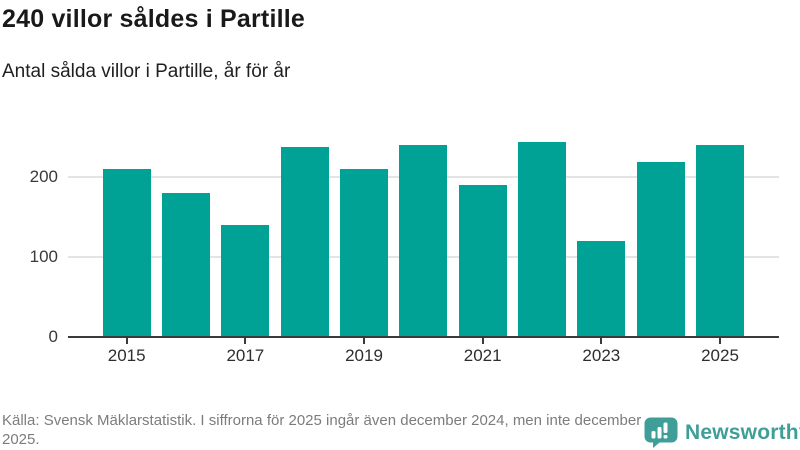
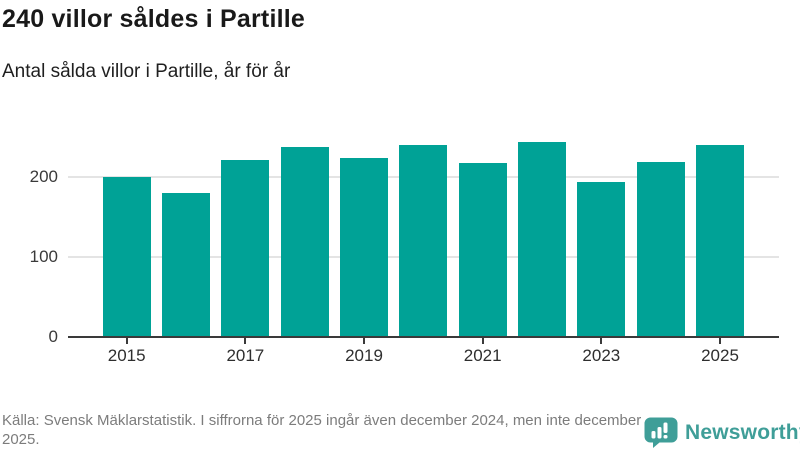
2015: 210 -> 200
2017: 140 -> 220
2019: 210 -> 220
2021: 190 -> 220
2023: 120 -> 190
